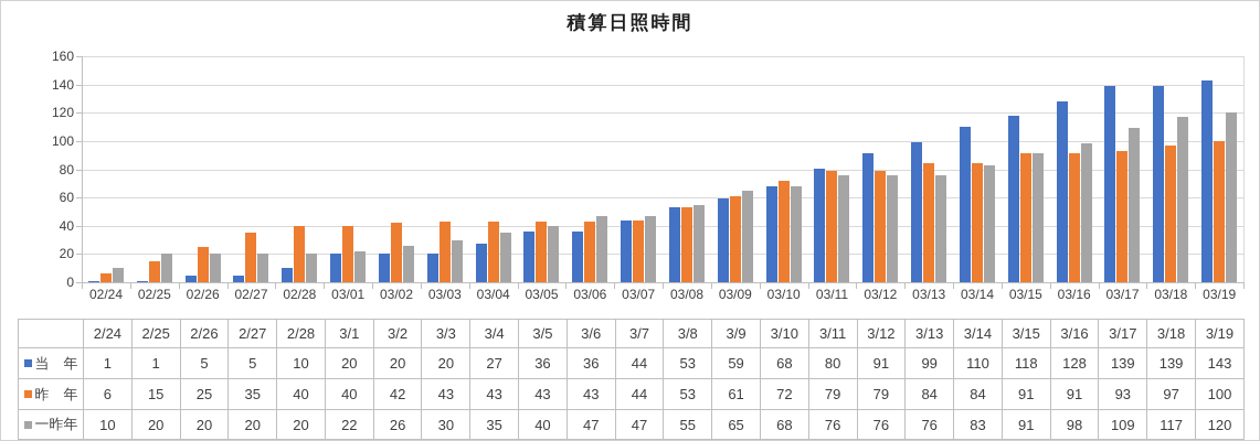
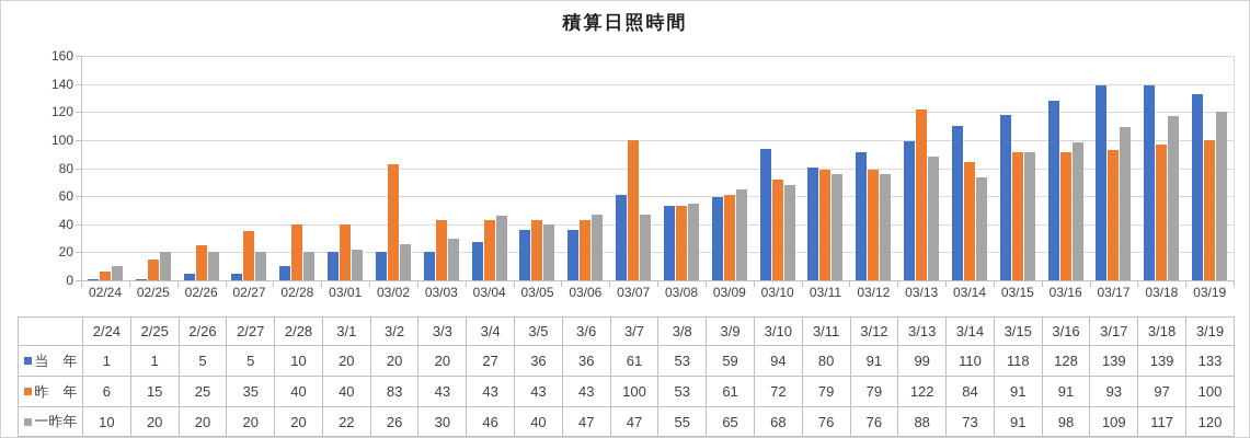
昨 年/03/02: 42 -> 83
一昨年/03/04: 35 -> 46
当 年/03/07: 44 -> 61
昨 年/03/07: 44 -> 100
当 年/03/10: 68 -> 94
昨 年/03/13: 84 -> 122
一昨年/03/13: 76 -> 88
一昨年/03/14: 83 -> 73
当 年/03/19: 143 -> 133
